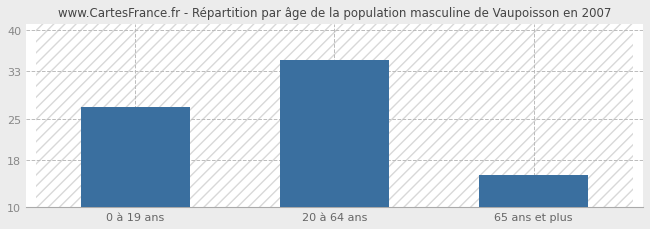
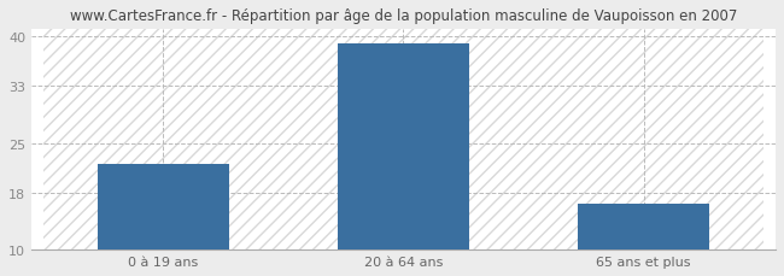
0 à 19 ans: 27.0 -> 22.0
20 à 64 ans: 35.0 -> 39.0
65 ans et plus: 15.4 -> 16.5
